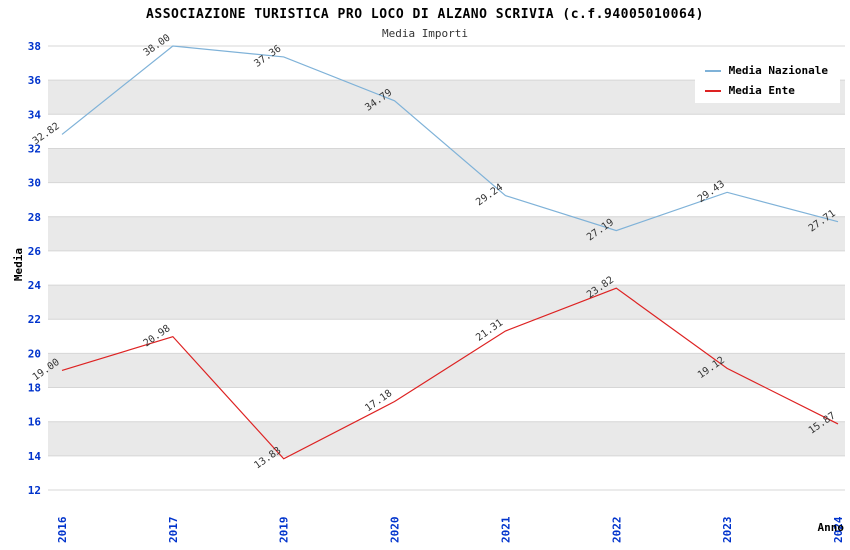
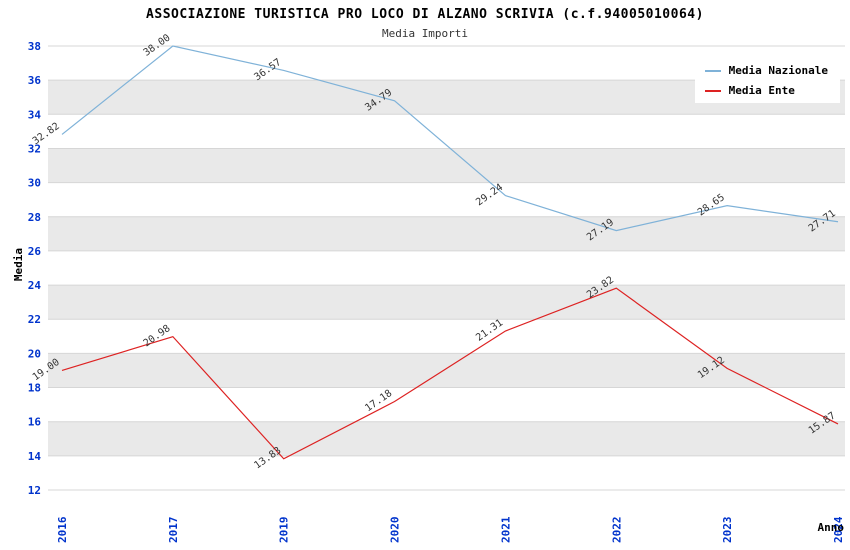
Media Nazionale/2019: 37.36 -> 36.57
Media Nazionale/2023: 29.43 -> 28.65
